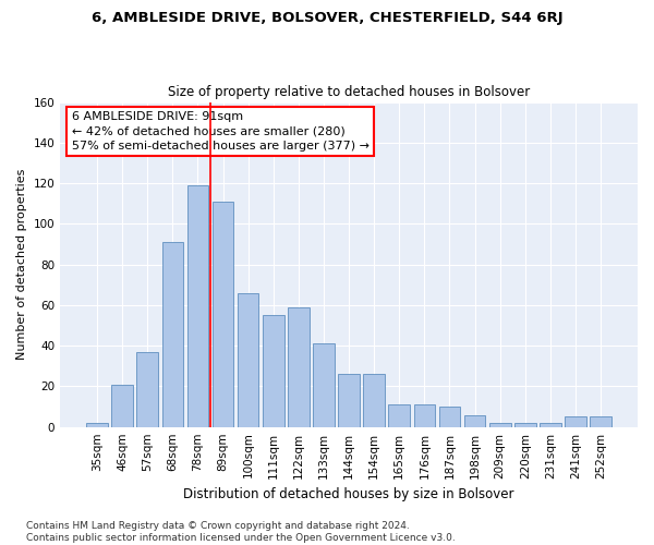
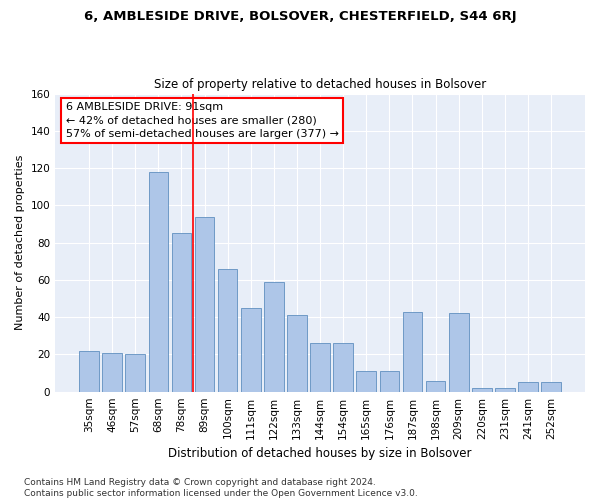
35sqm: 2 -> 22
57sqm: 37 -> 20
68sqm: 91 -> 118
78sqm: 119 -> 85
89sqm: 111 -> 94
111sqm: 55 -> 45
187sqm: 10 -> 43
209sqm: 2 -> 42
